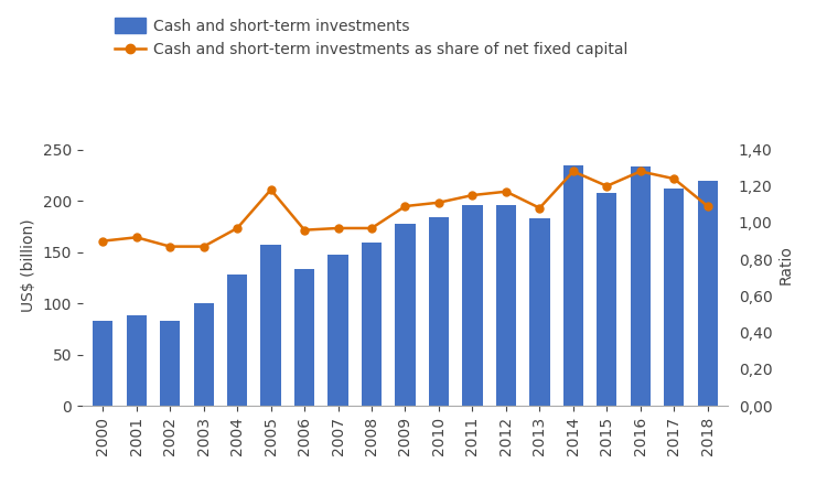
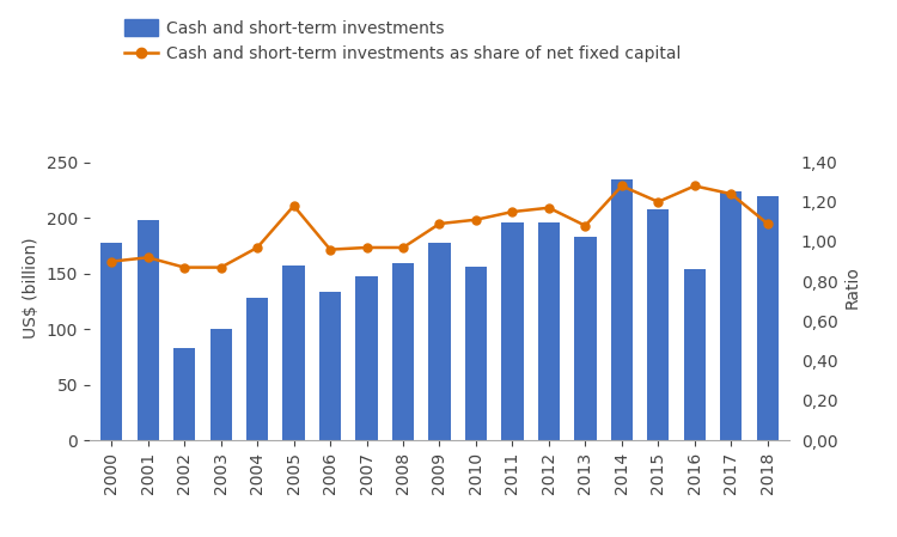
Cash and short-term investments/2000: 83 -> 178
Cash and short-term investments/2001: 88 -> 198
Cash and short-term investments/2010: 184 -> 156
Cash and short-term investments/2016: 233 -> 154
Cash and short-term investments/2017: 212 -> 224
